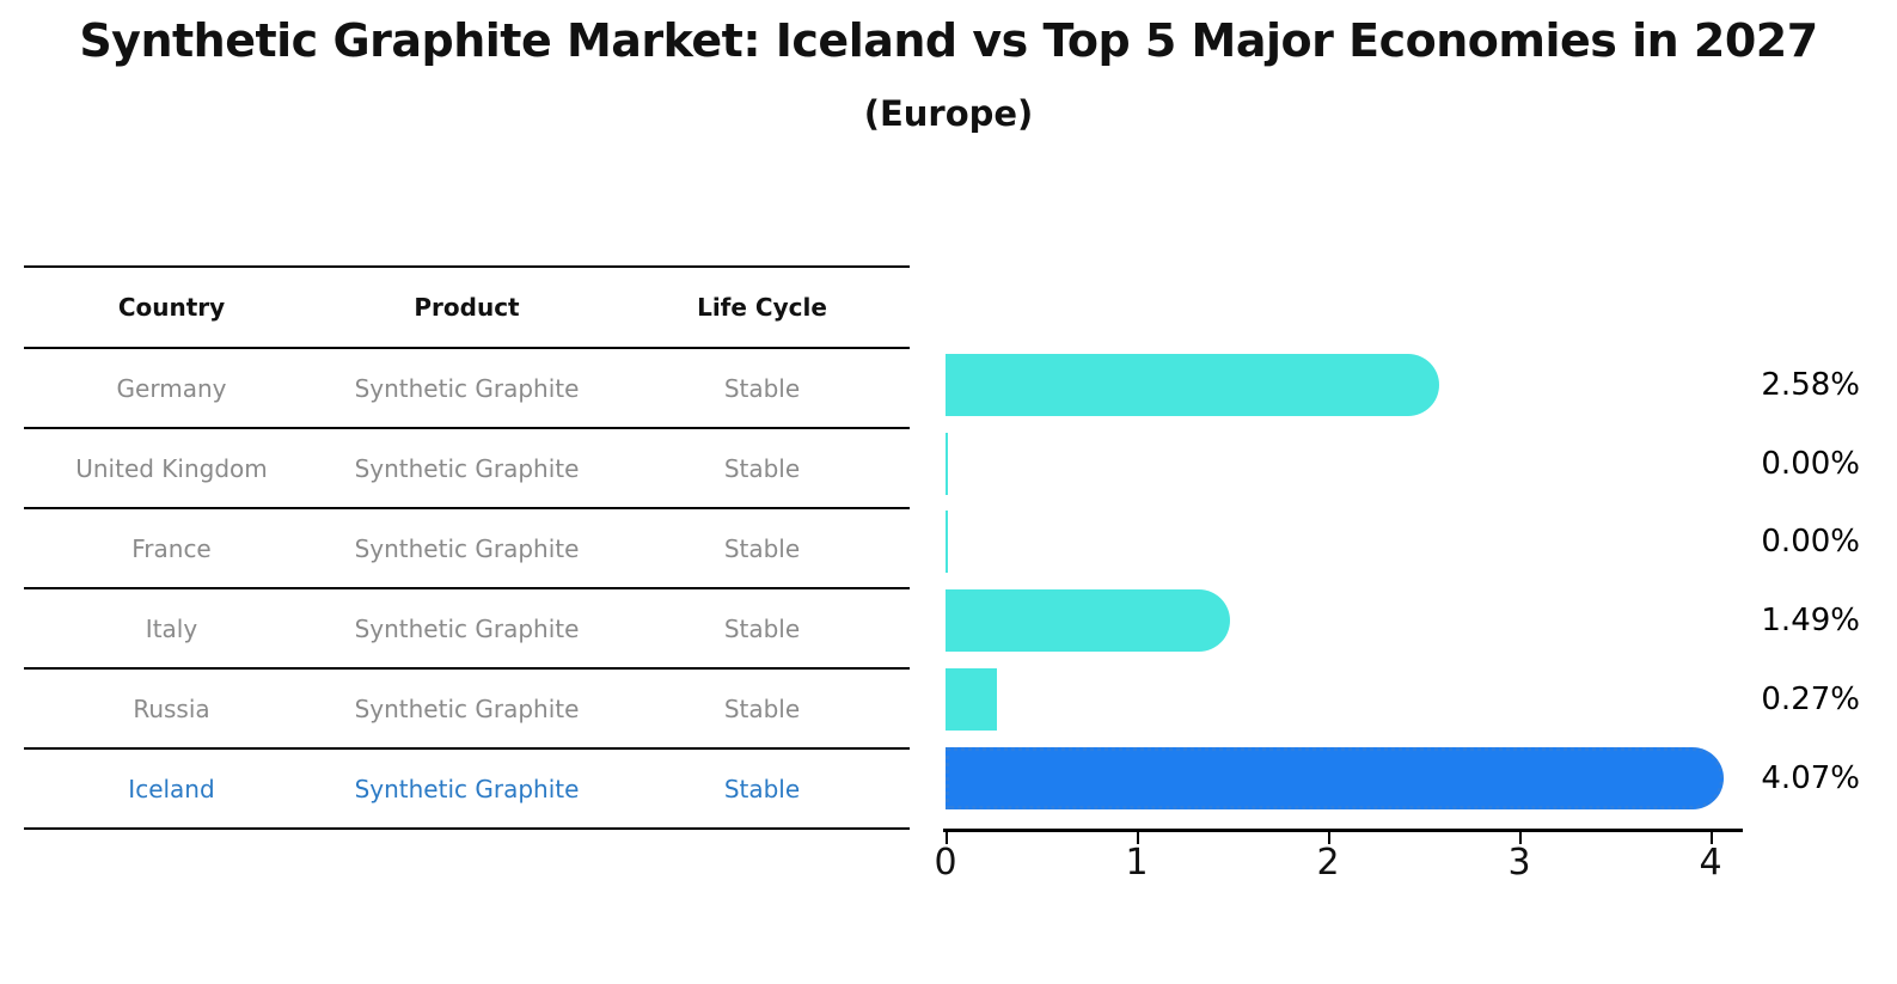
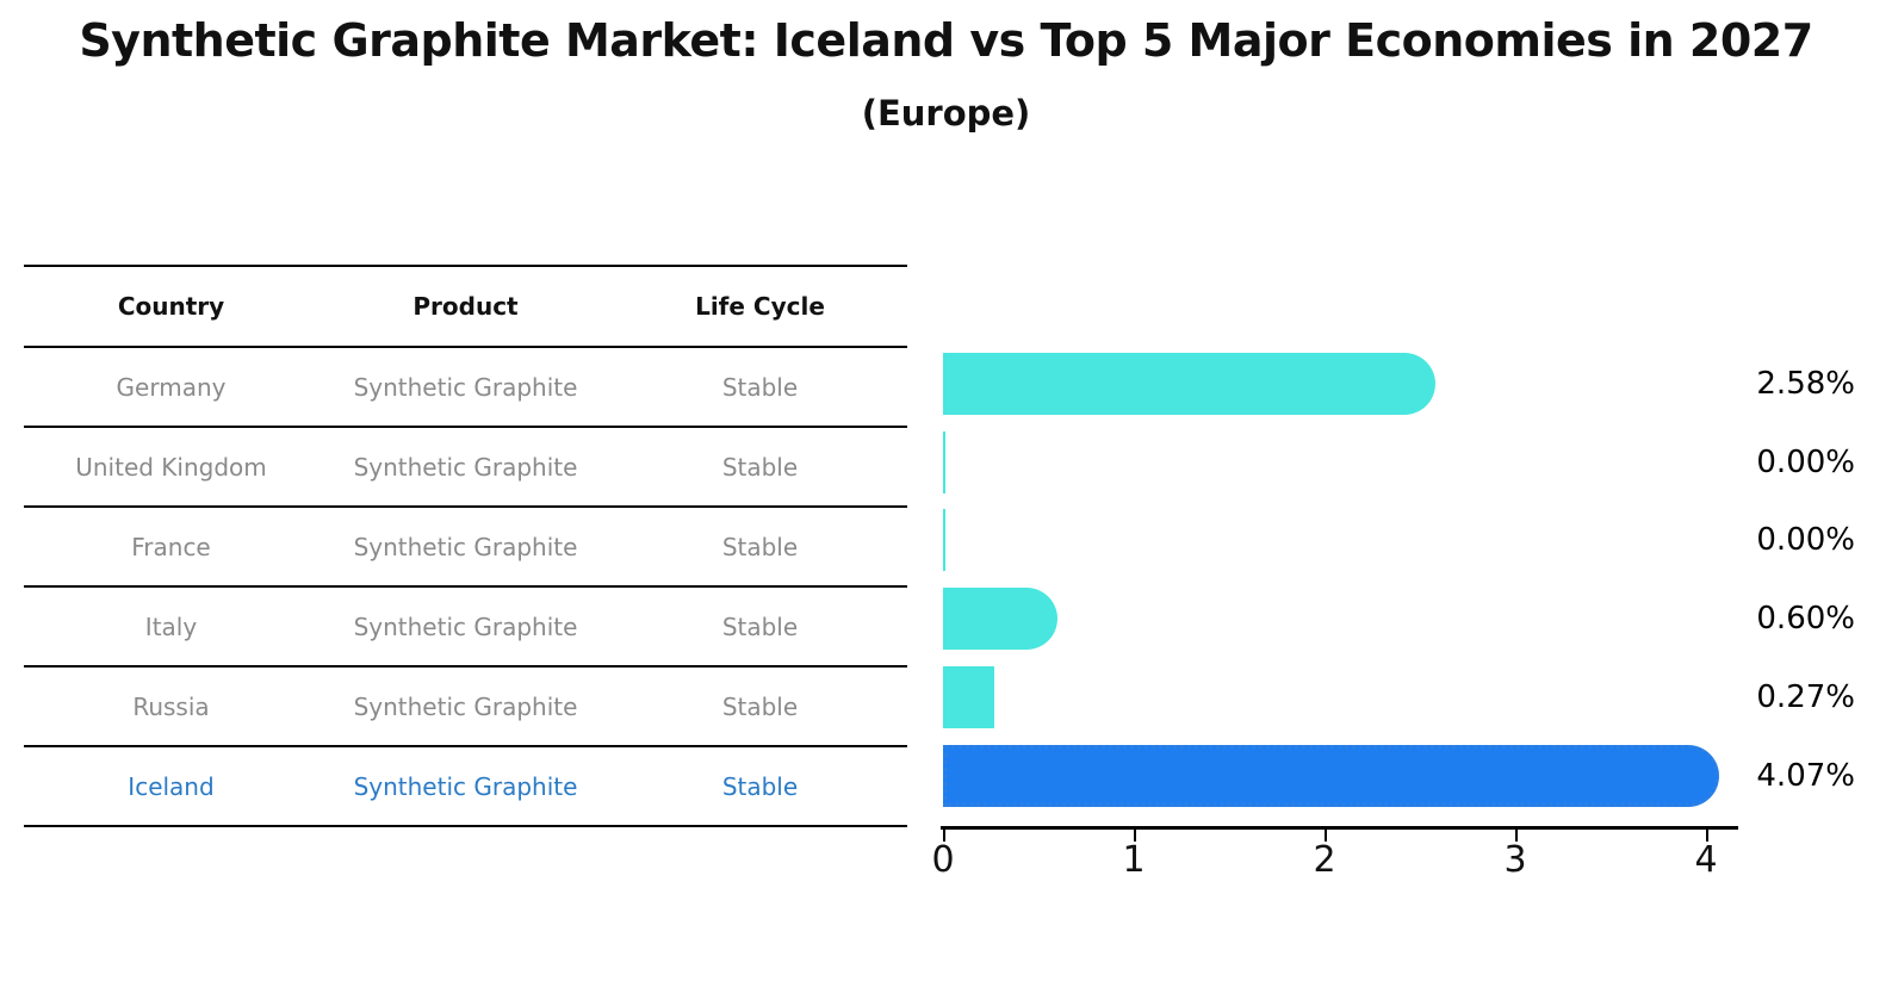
Italy: 1.49% -> 0.60%
